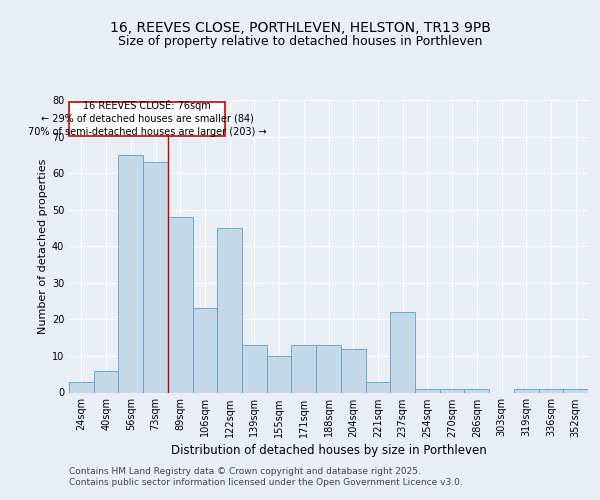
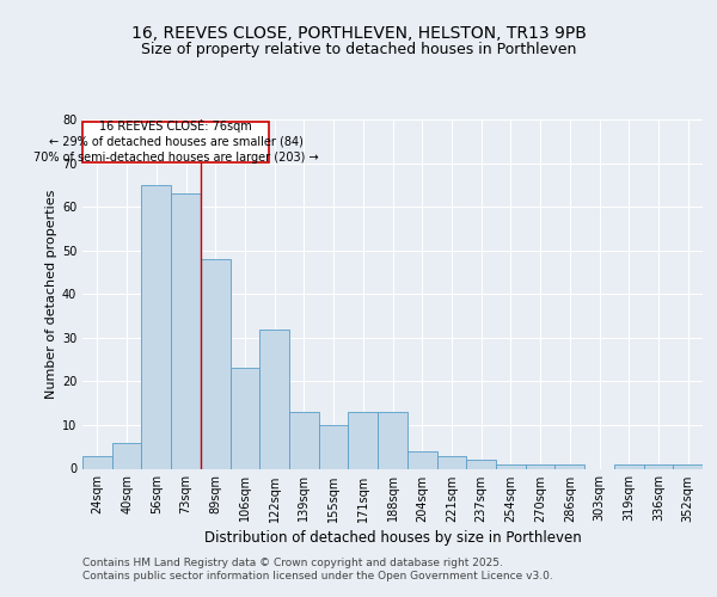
122sqm: 45 -> 32
204sqm: 12 -> 4
237sqm: 22 -> 2
